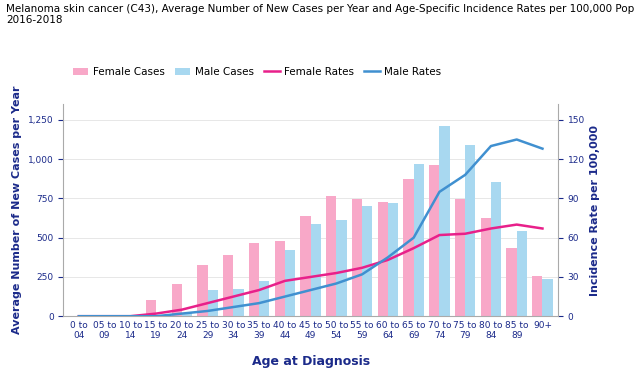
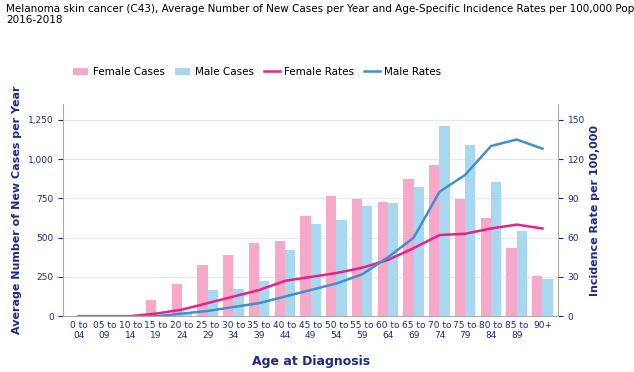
Male Cases/65 to 69: 970 -> 820
